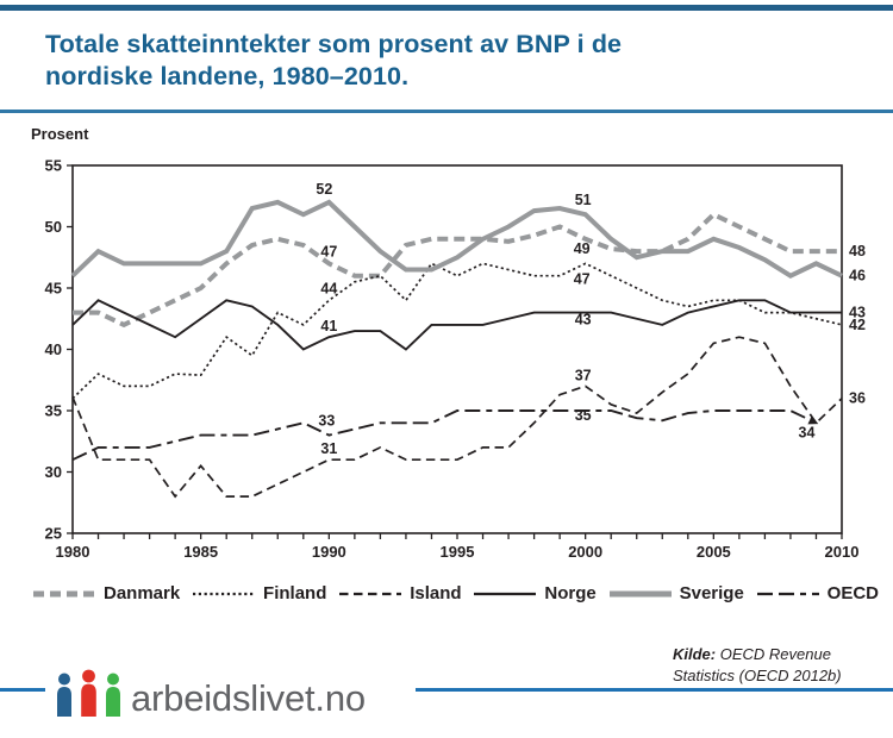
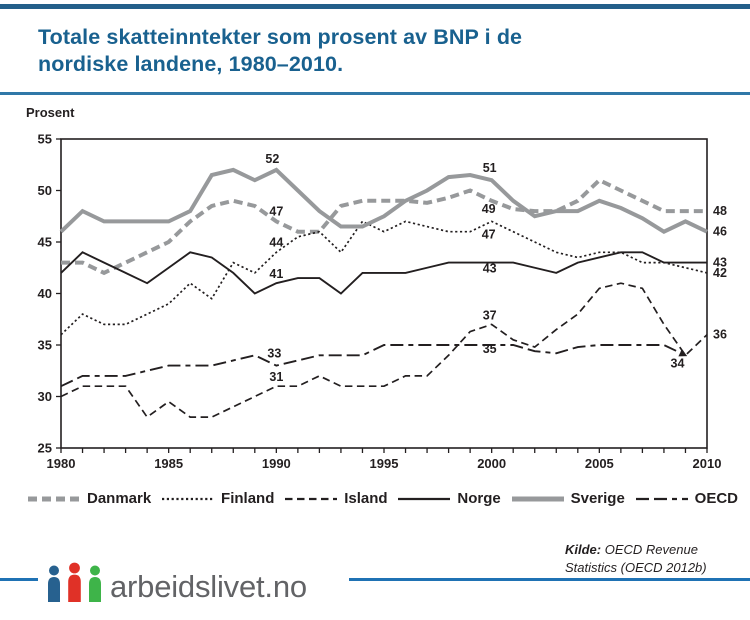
Island/1980: 36.1 -> 30.0
Finland/1985: 37.9 -> 39.0
Island/1985: 30.5 -> 29.5
